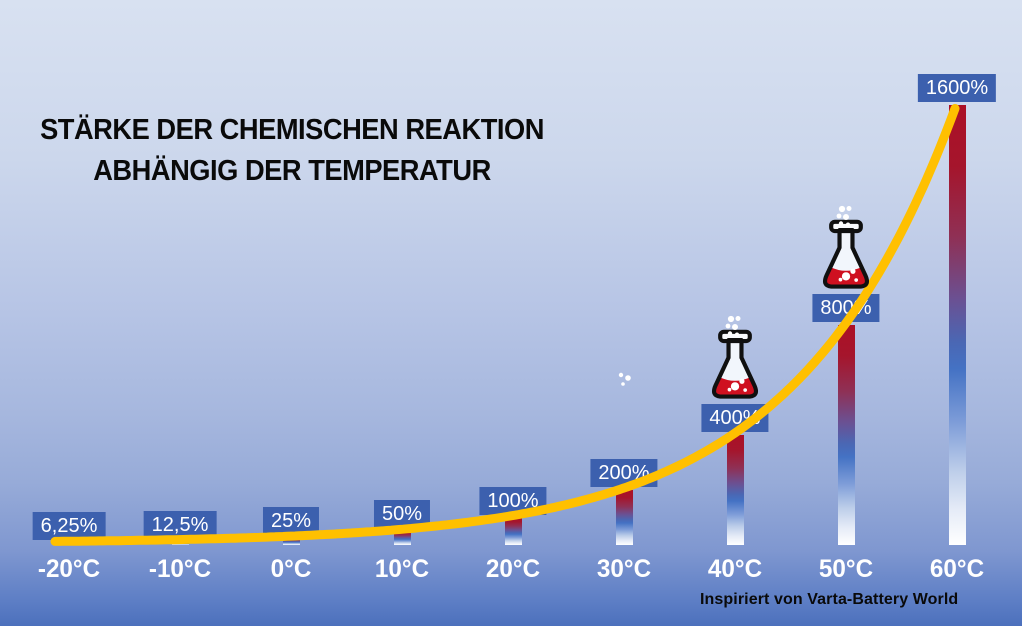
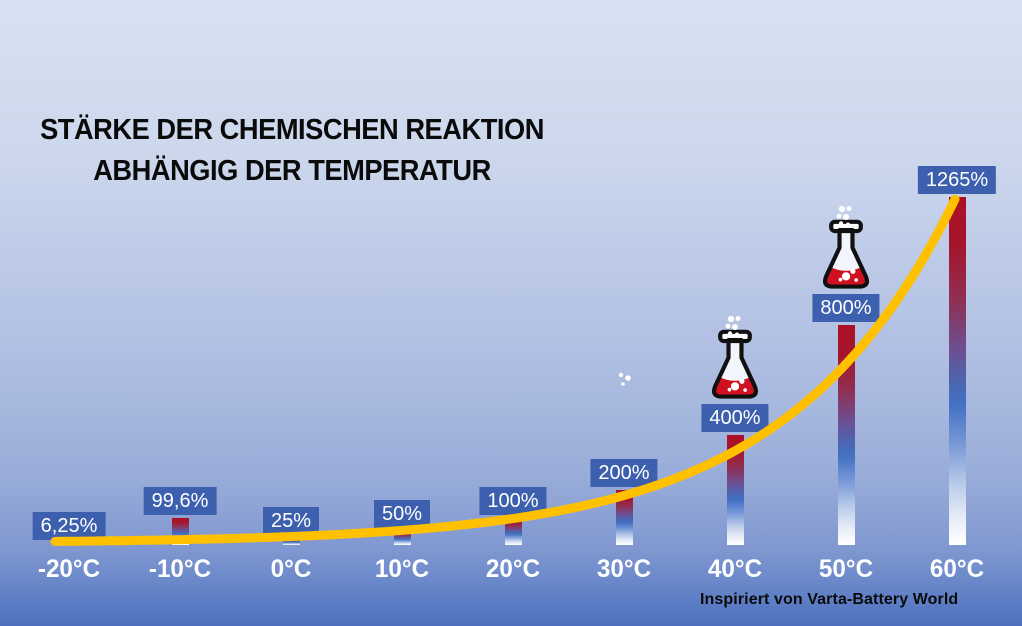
-10°C: 12,5% -> 99,6%
60°C: 1600% -> 1265%
